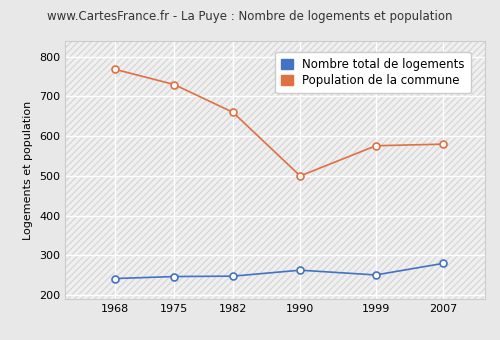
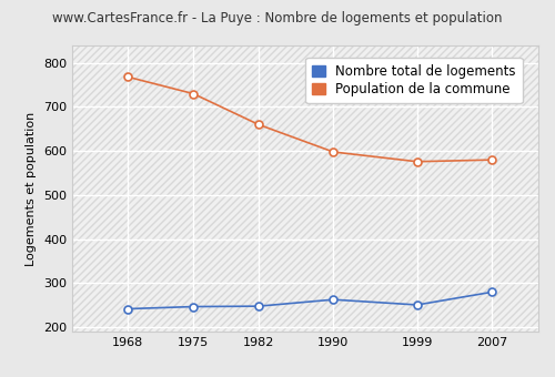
Population de la commune/1990: 500 -> 598
